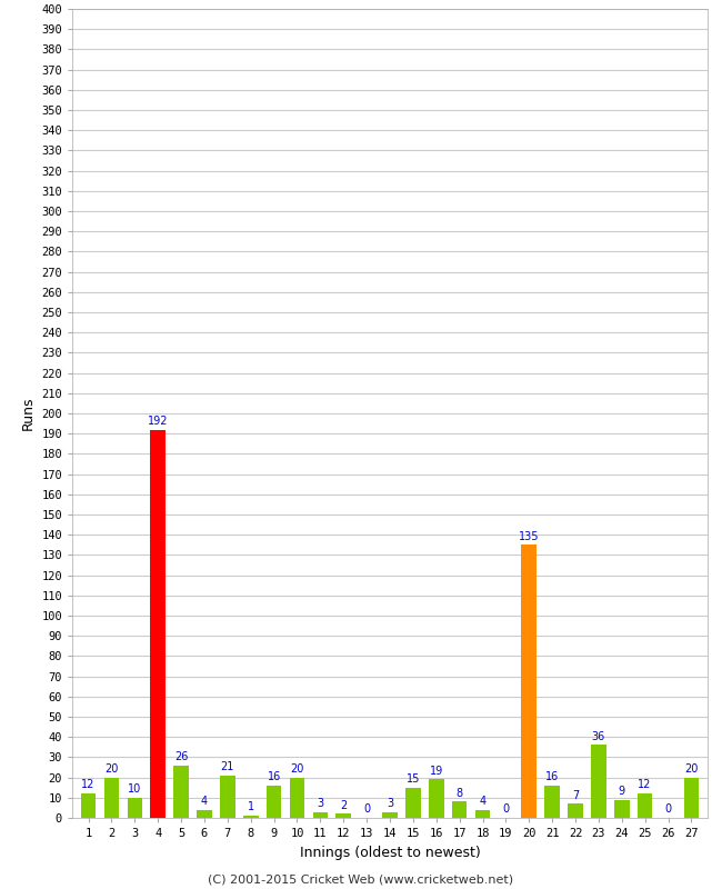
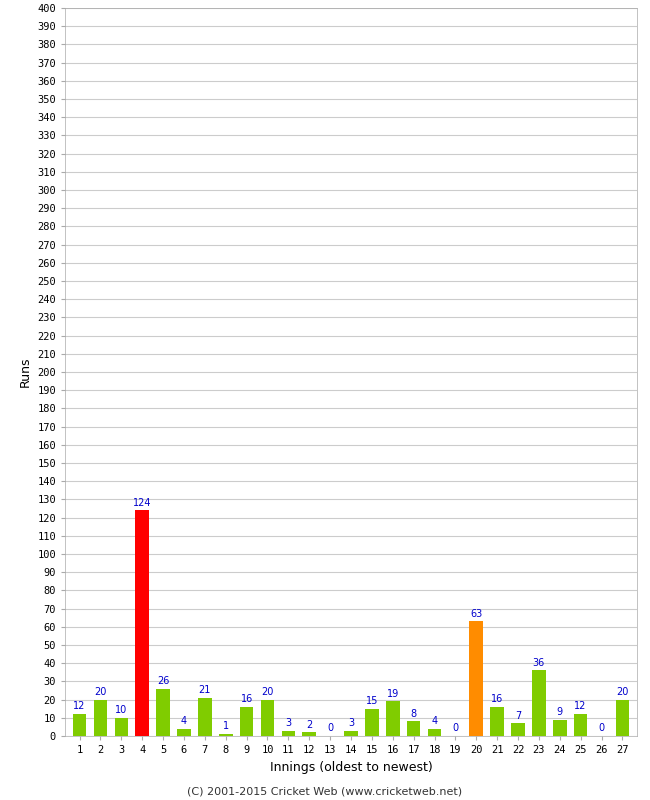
4: 192 -> 124
20: 135 -> 63
